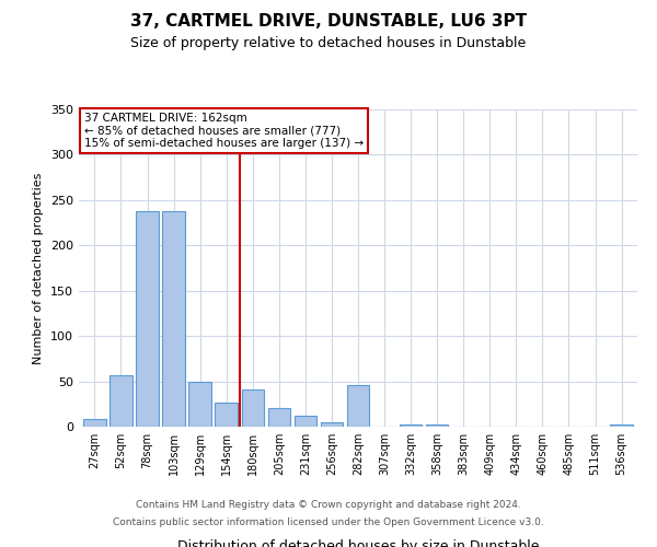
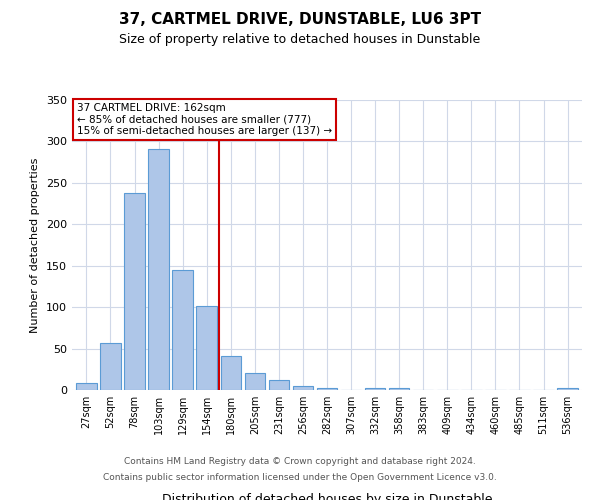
103sqm: 238 -> 291
129sqm: 50 -> 145
154sqm: 26 -> 101
282sqm: 46 -> 3
